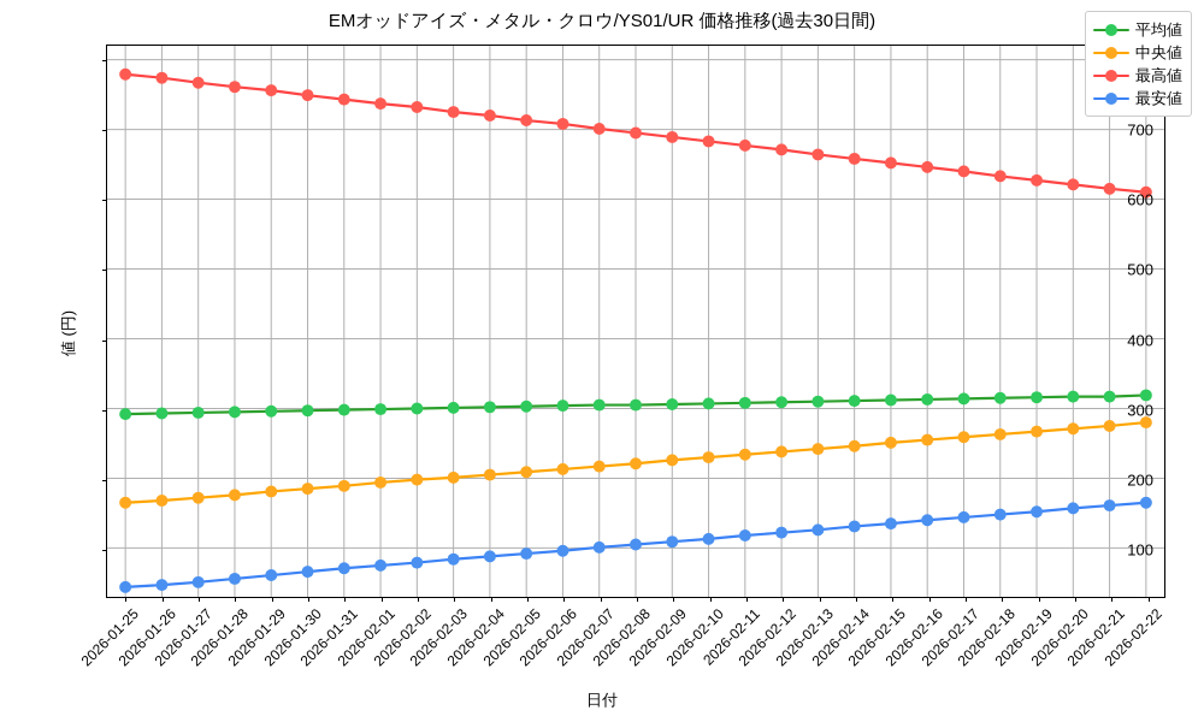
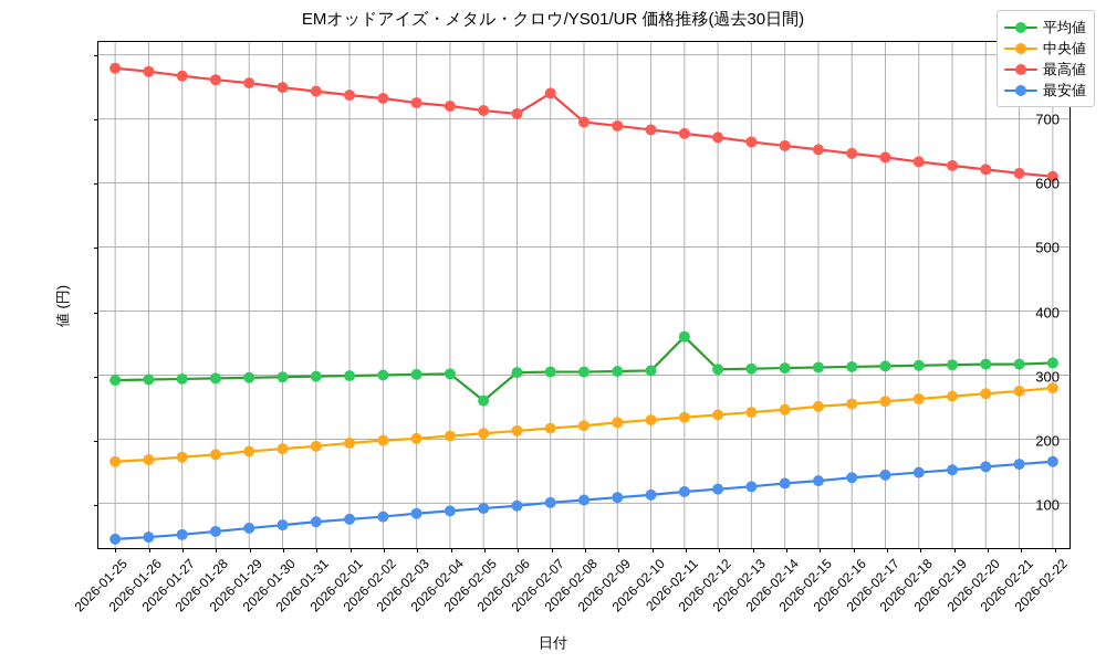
平均値/2026-02-05: 300 -> 260
最高値/2026-02-07: 700 -> 740
平均値/2026-02-11: 310 -> 360
